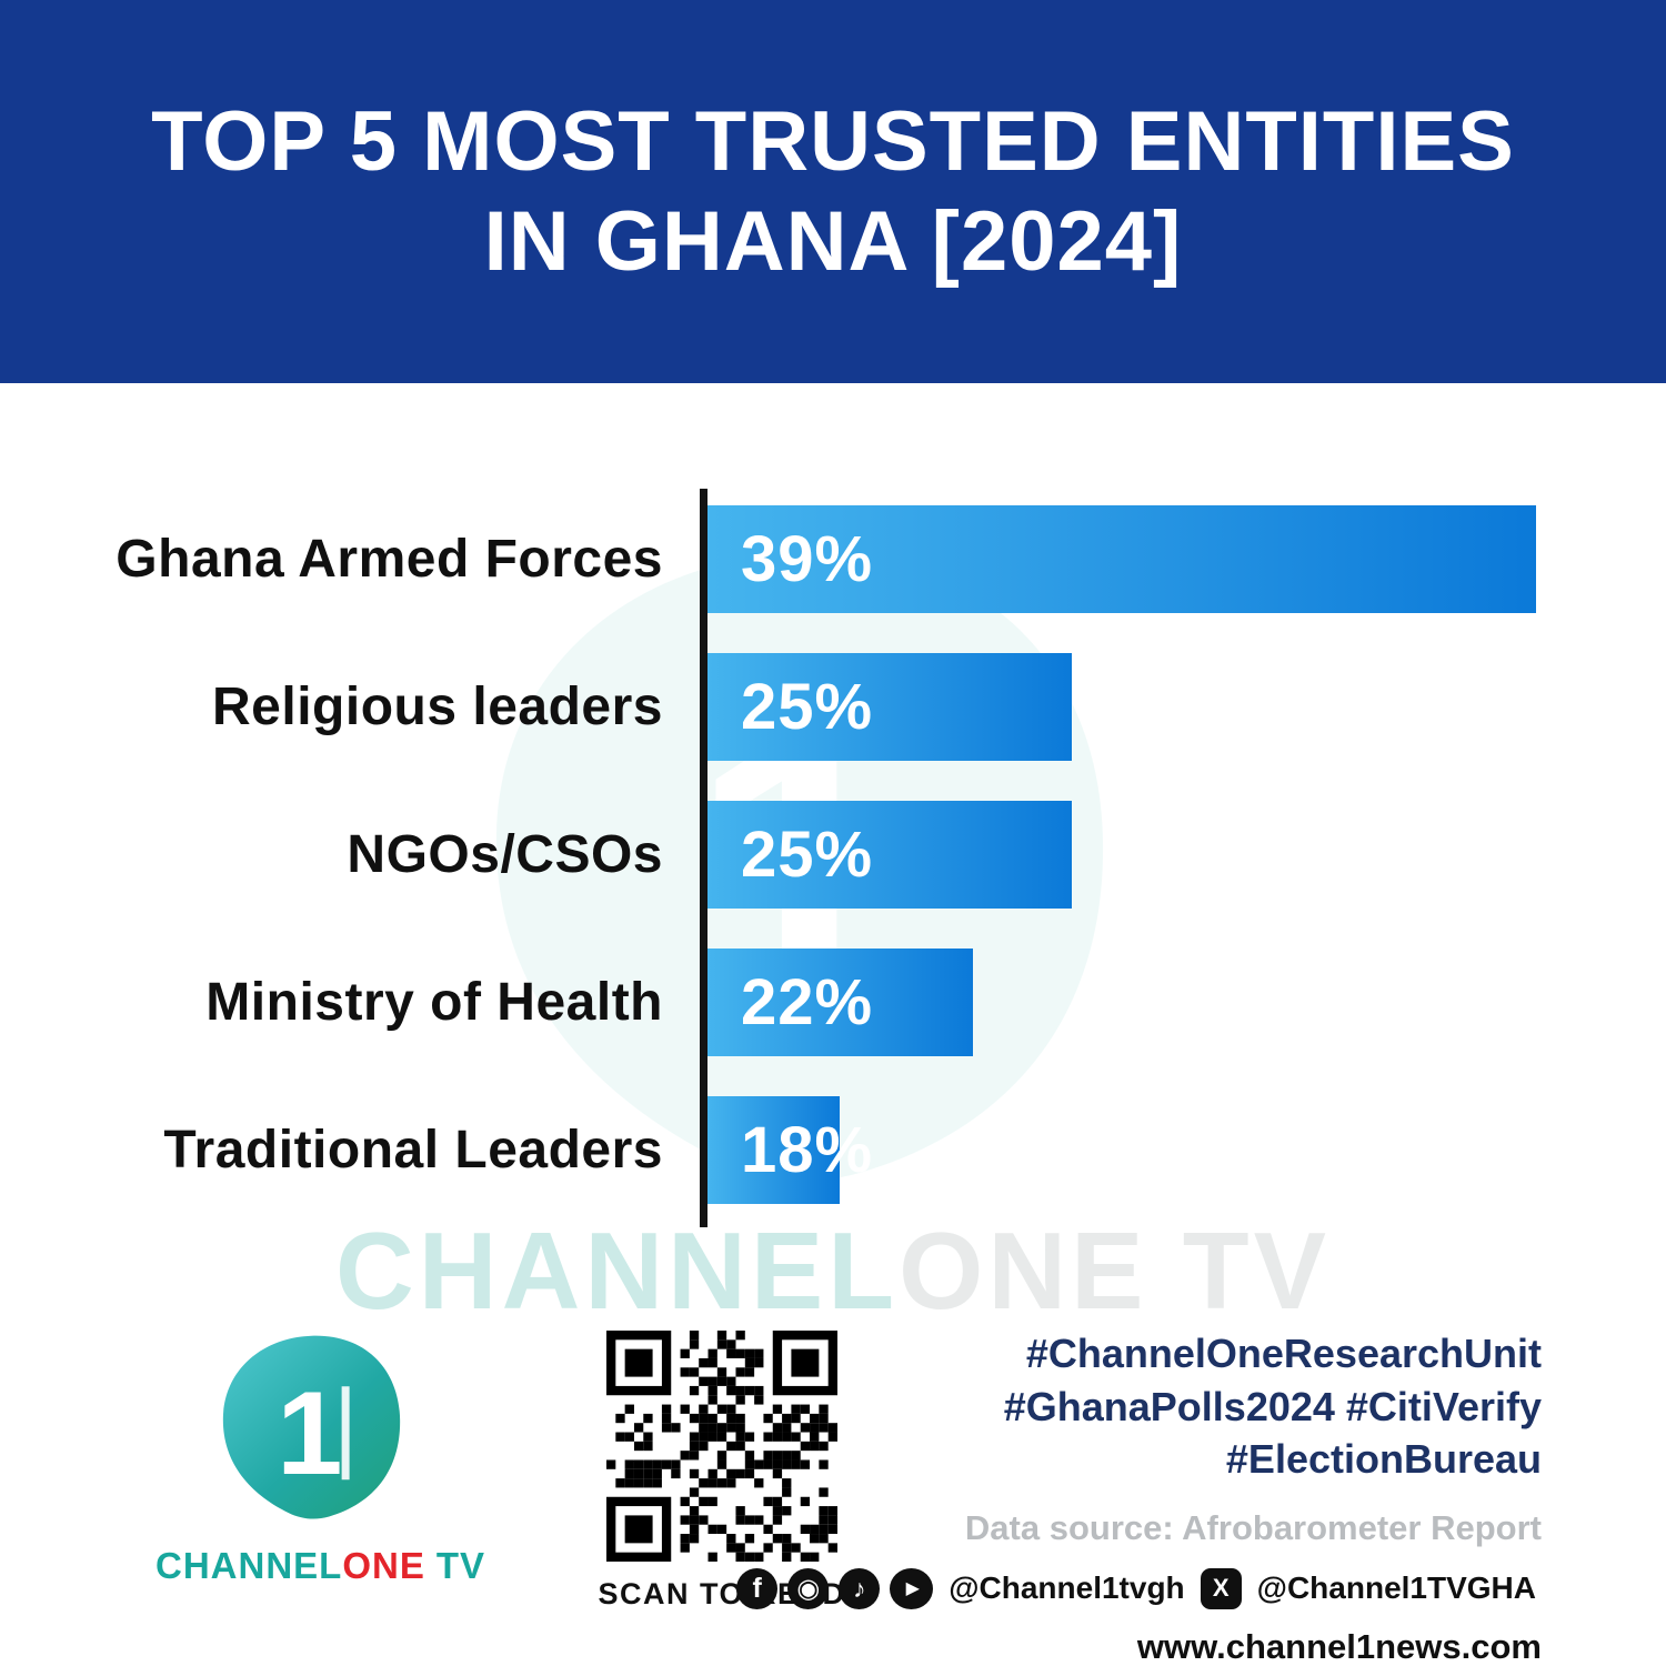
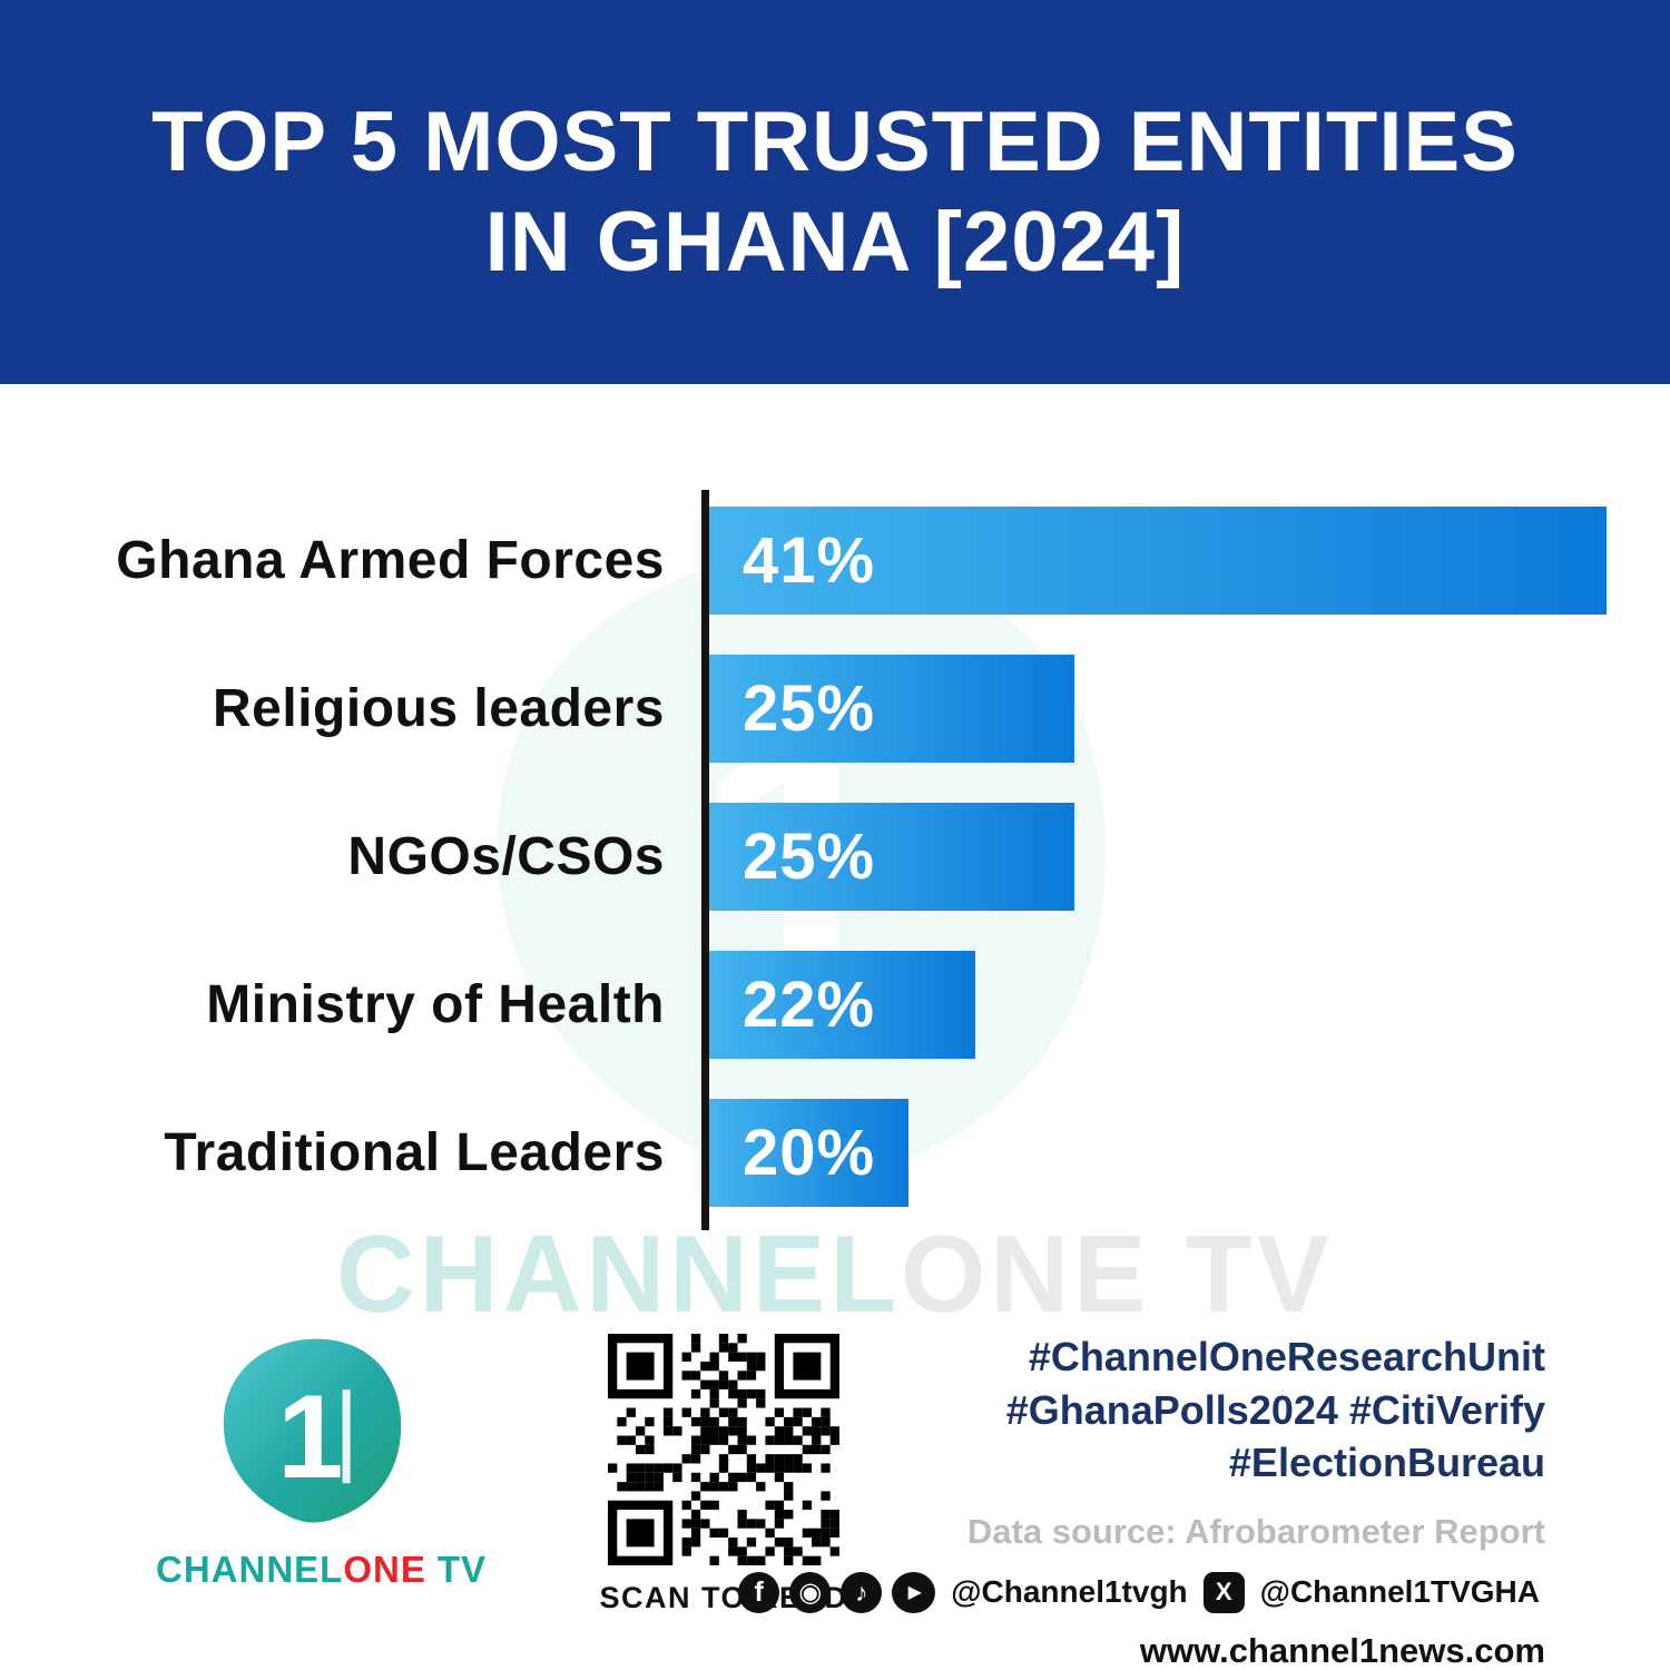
Ghana Armed Forces: 39% -> 41%
Traditional Leaders: 18% -> 20%
